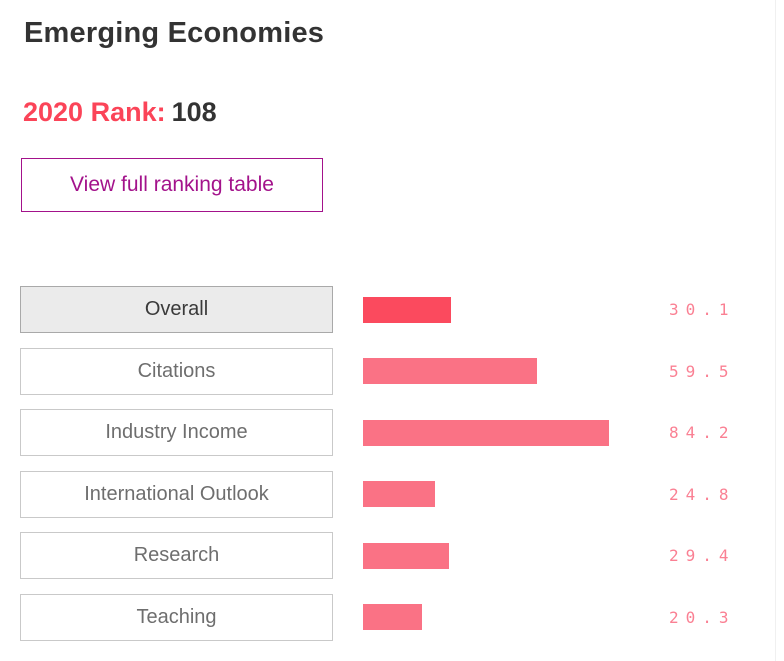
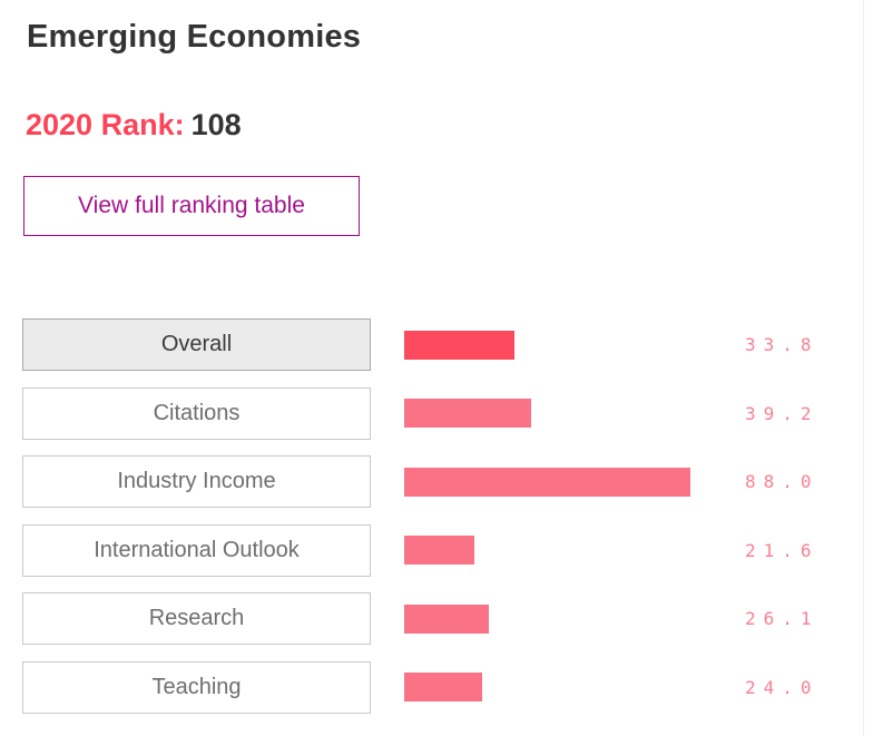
Overall: 30.1 -> 33.8
Citations: 59.5 -> 39.2
Industry Income: 84.2 -> 88.0
International Outlook: 24.8 -> 21.6
Research: 29.4 -> 26.1
Teaching: 20.3 -> 24.0
